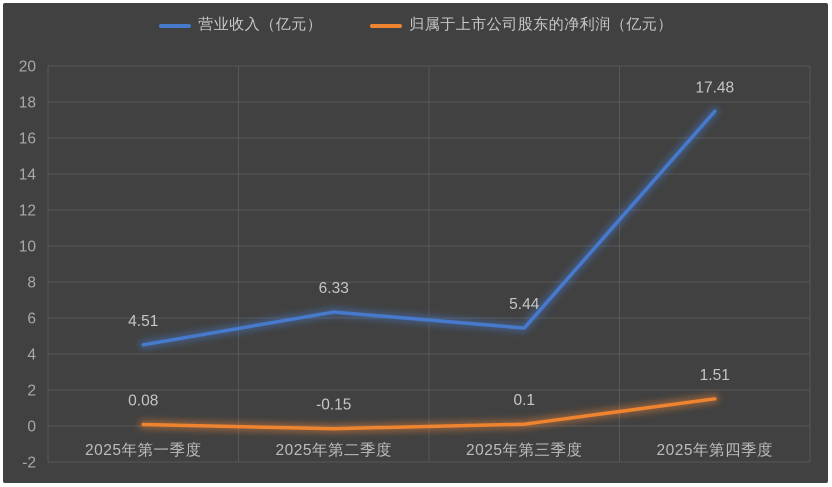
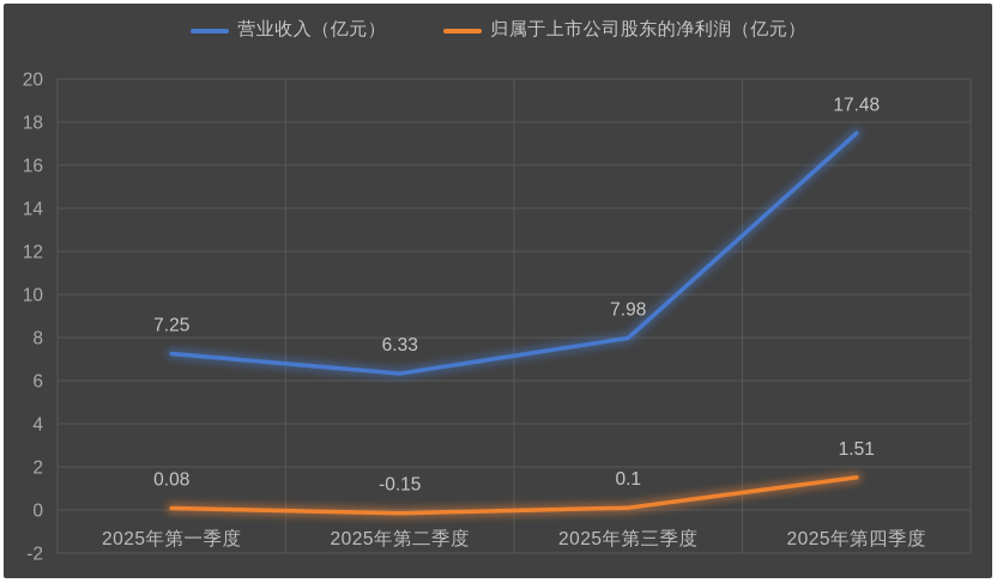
营业收入（亿元）/2025年第一季度: 4.51 -> 7.25
营业收入（亿元）/2025年第三季度: 5.44 -> 7.98
